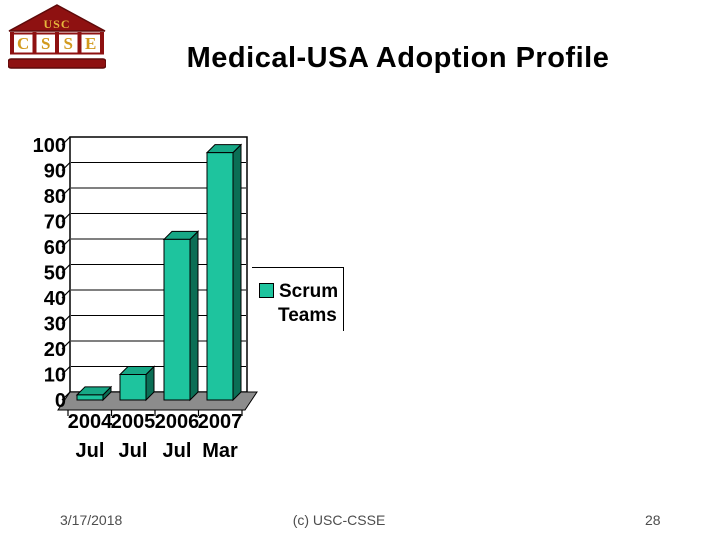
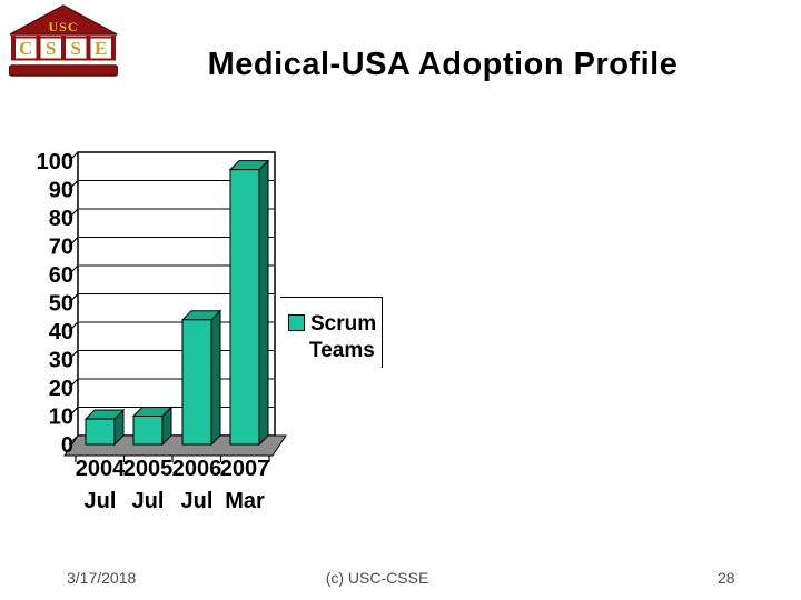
2004 Jul: 2 -> 9
2006 Jul: 63 -> 44
